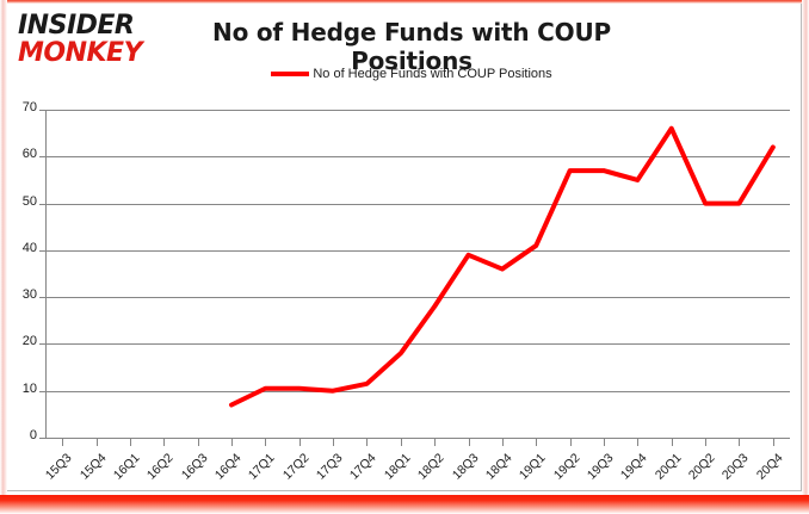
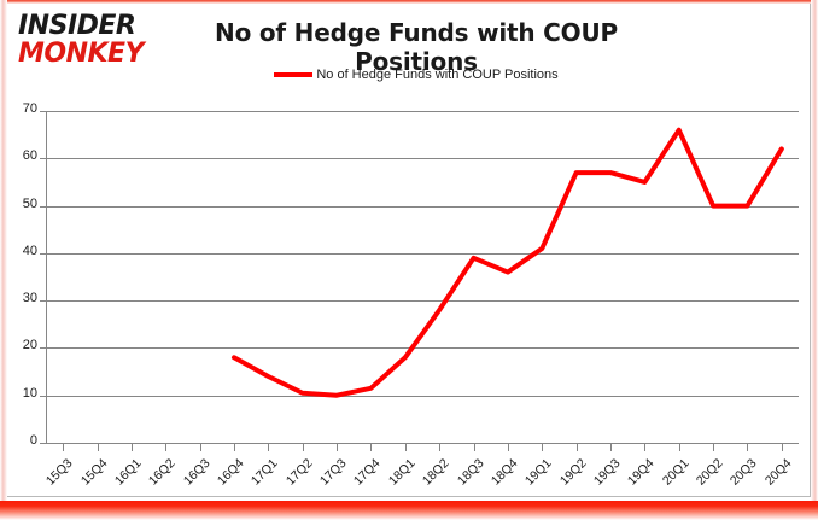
16Q4: 7 -> 18
17Q1: 10 -> 14
